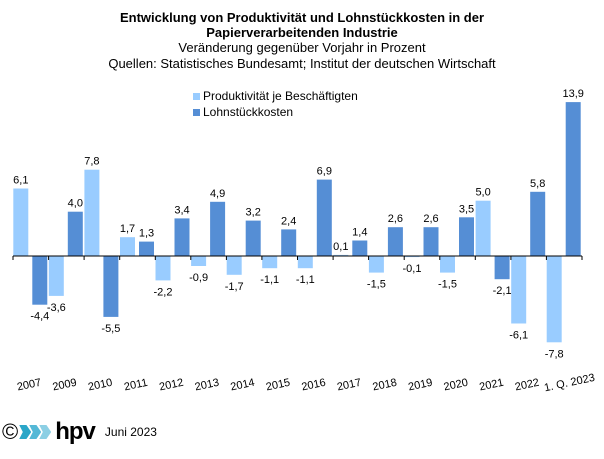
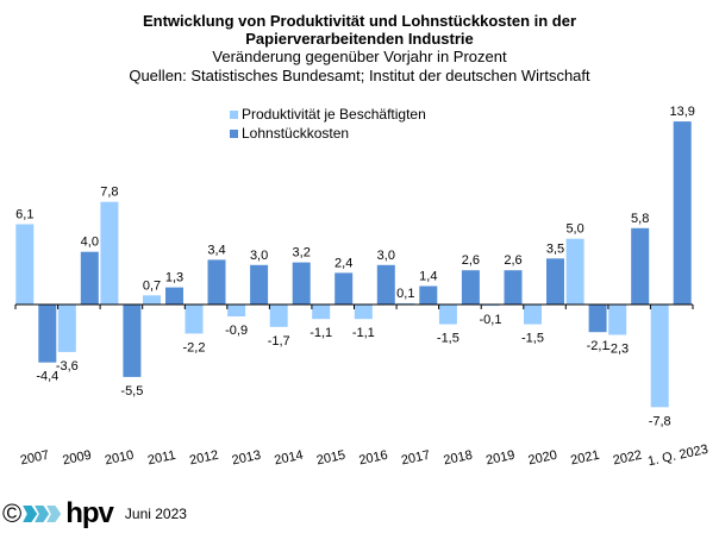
Produktivität je Beschäftigten/2011: 1,7 -> 0,7
Lohnstückkosten/2013: 4,9 -> 3,0
Lohnstückkosten/2016: 6,9 -> 3,0
Produktivität je Beschäftigten/2022: -6,1 -> -2,3
